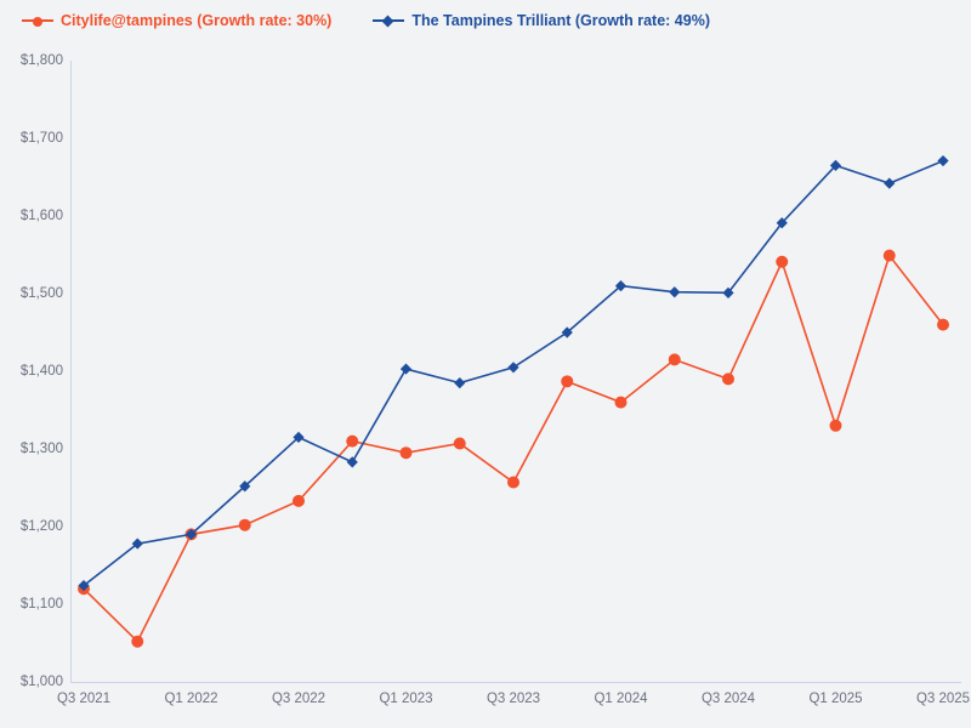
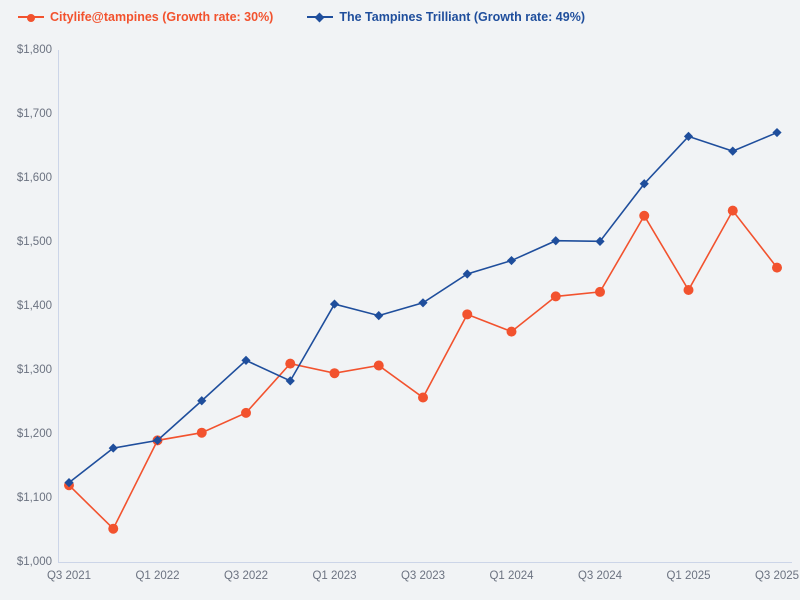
The Tampines Trilliant (Growth rate: 49%)/Q1 2024: $1510 -> $1470
Citylife@tampines (Growth rate: 30%)/Q3 2024: $1390 -> $1420
Citylife@tampines (Growth rate: 30%)/Q1 2025: $1330 -> $1420
